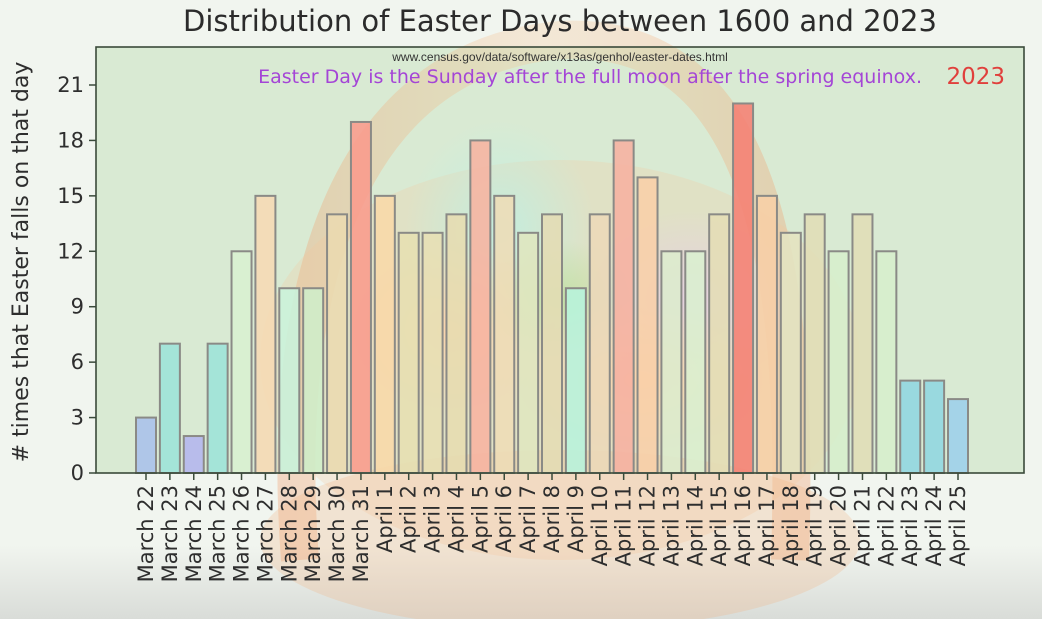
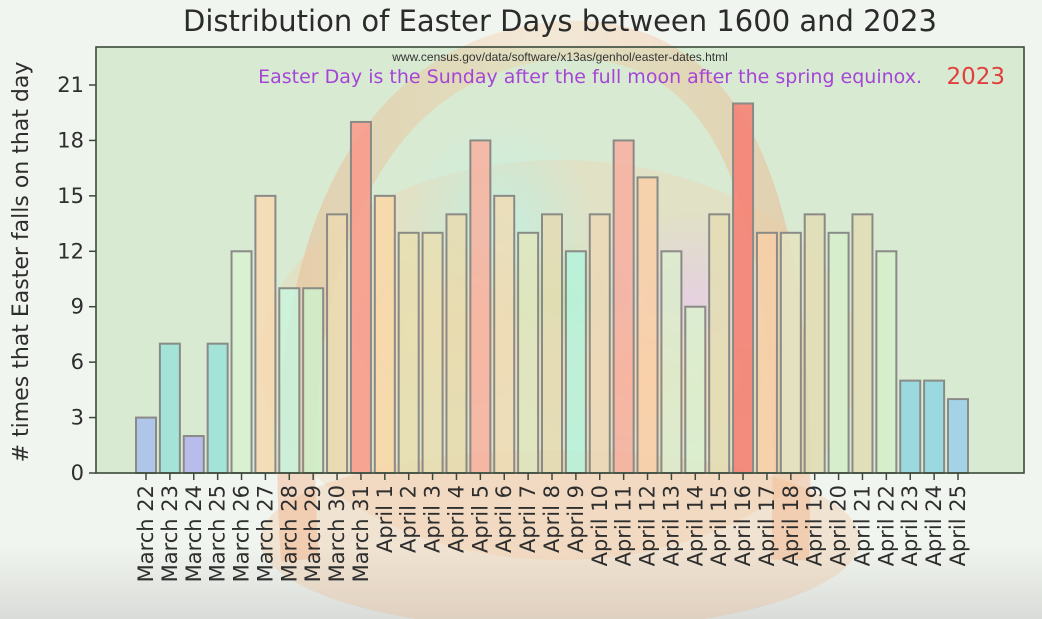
April 9: 10 -> 12
April 14: 12 -> 9
April 17: 15 -> 13
April 20: 12 -> 13
